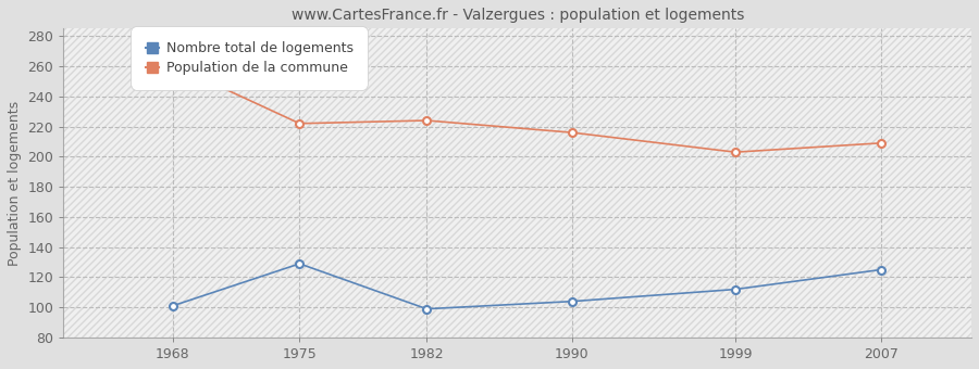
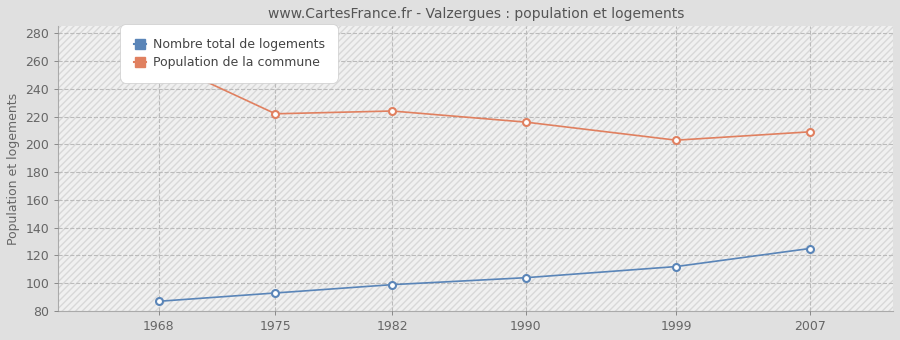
Nombre total de logements/1968: 101 -> 87
Nombre total de logements/1975: 129 -> 93
